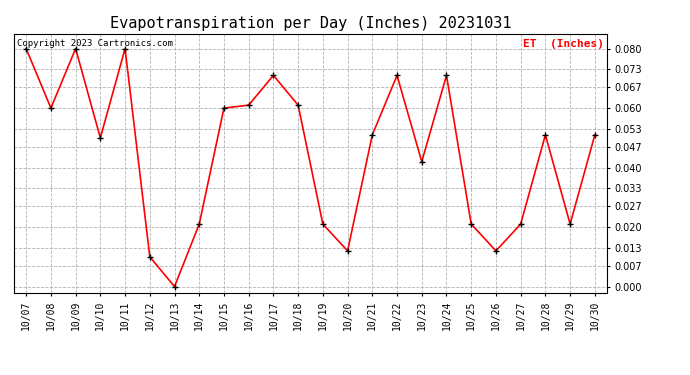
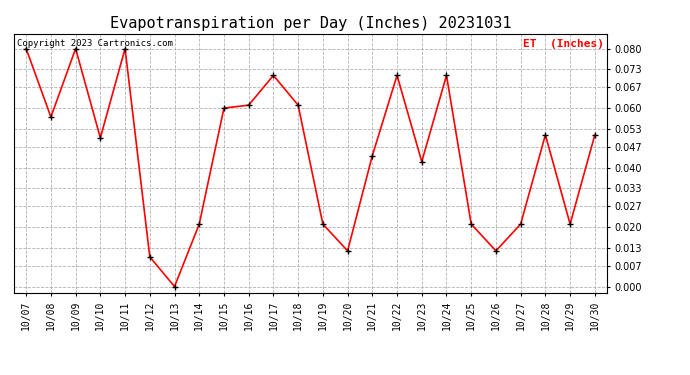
10/08: 0.060 -> 0.057
10/21: 0.051 -> 0.044
